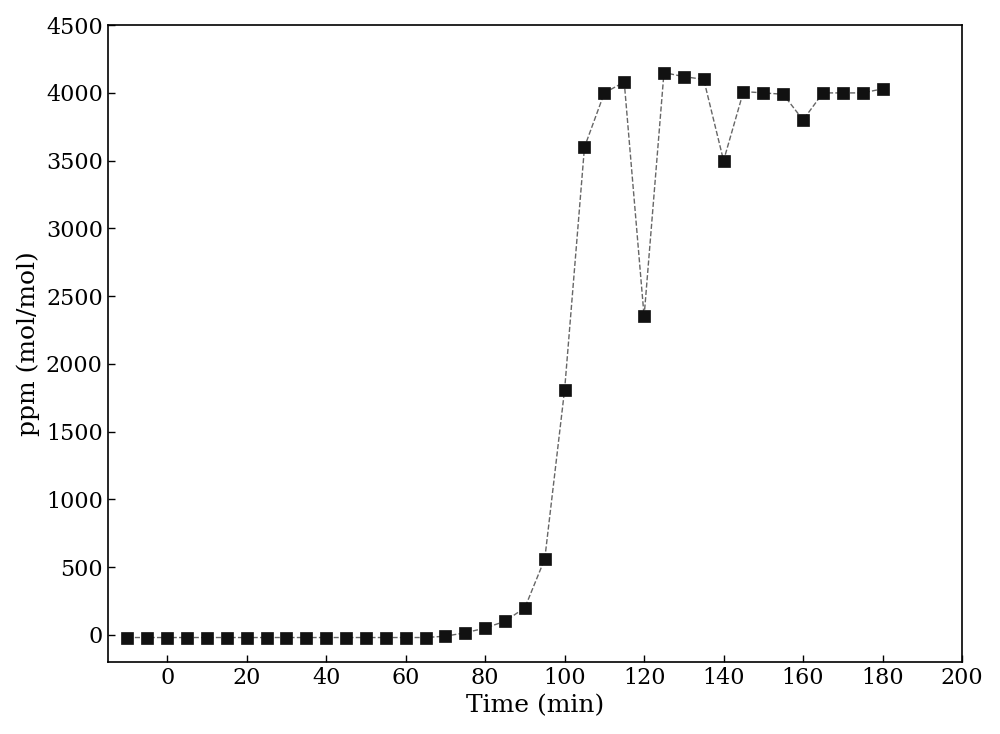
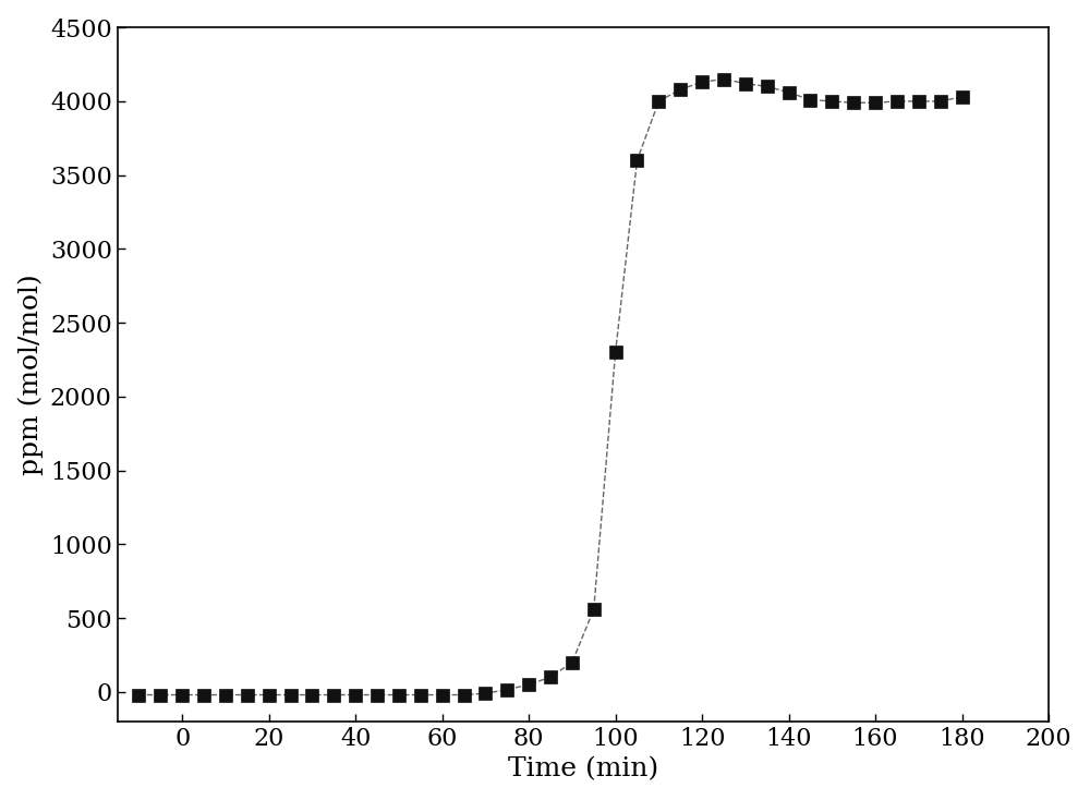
100: 1810 -> 2300
120: 2350 -> 4130
140: 3500 -> 4060
160: 3800 -> 3990
